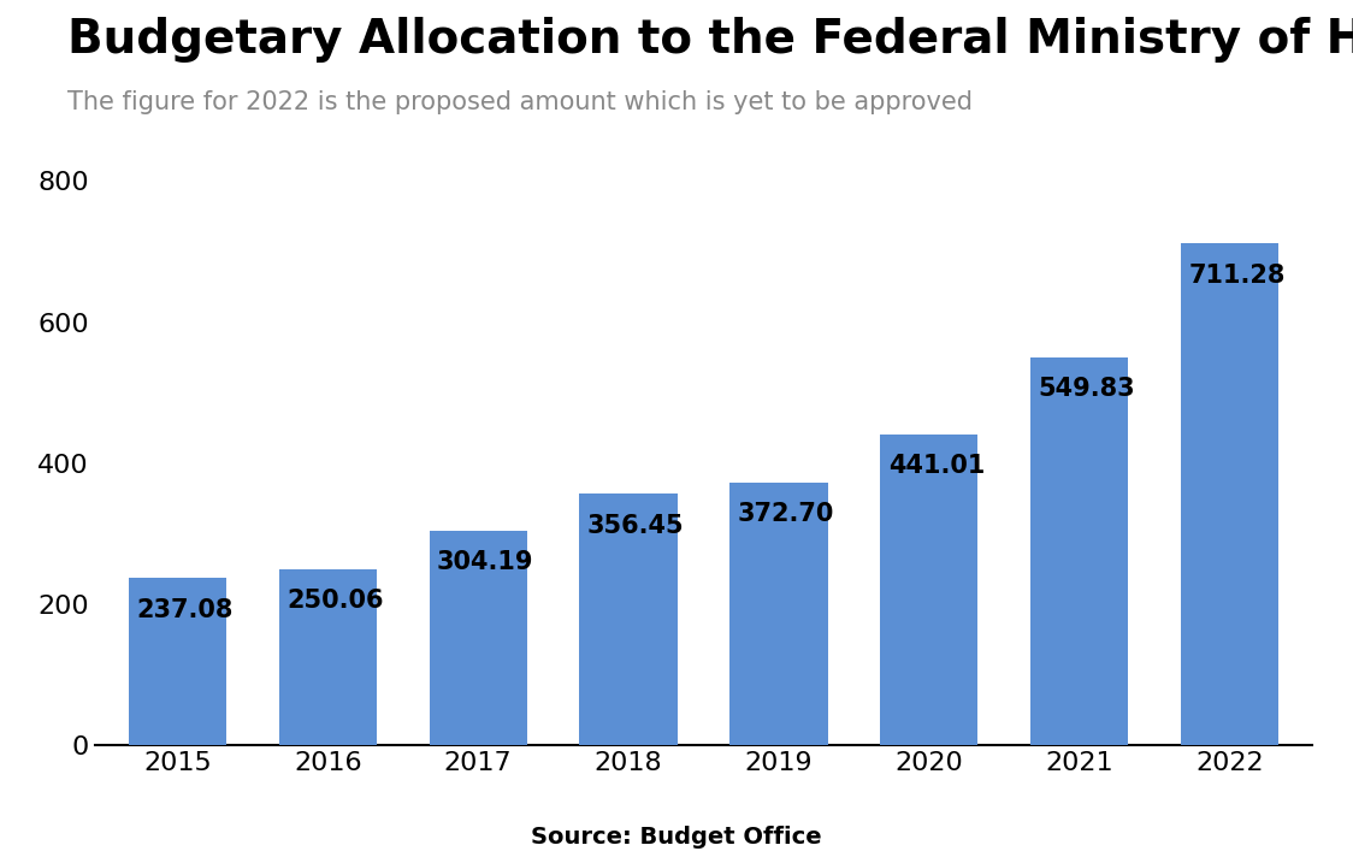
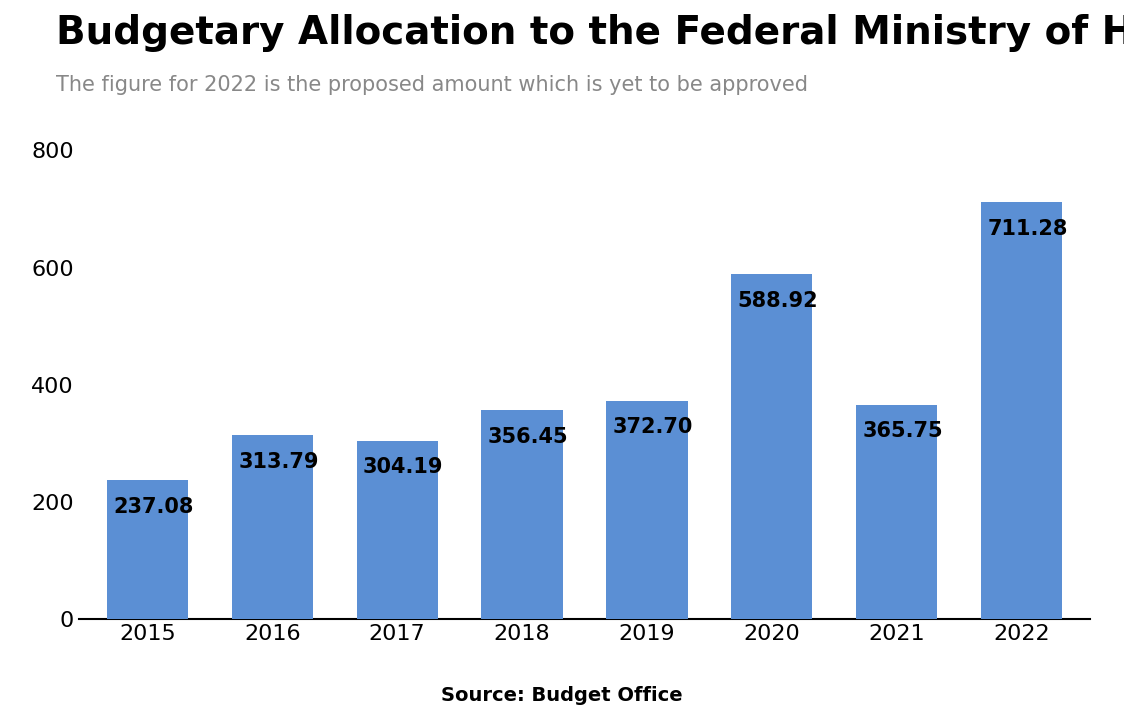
2016: 250.06 -> 313.79
2020: 441.01 -> 588.92
2021: 549.83 -> 365.75
